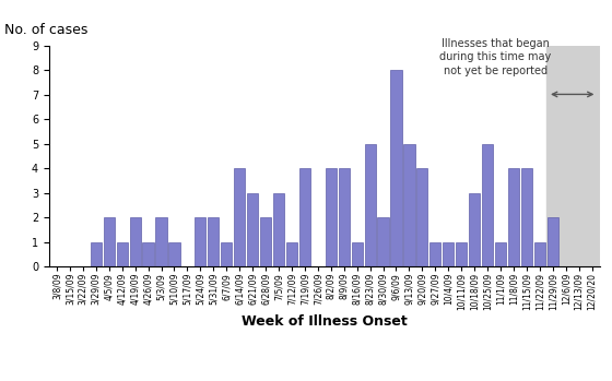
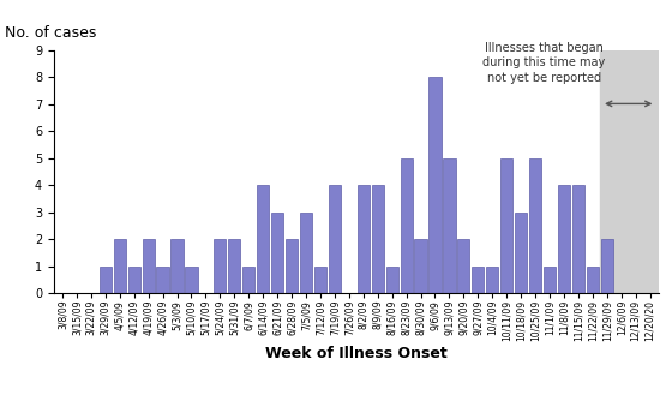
9/20/09: 4 -> 2
10/11/09: 1 -> 5
